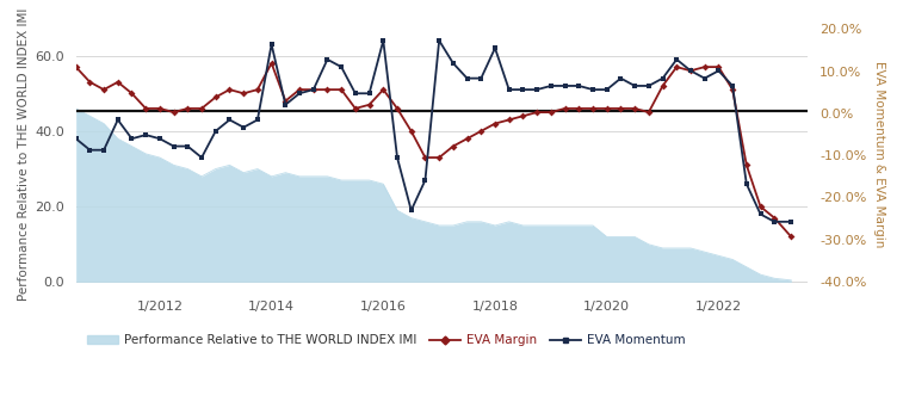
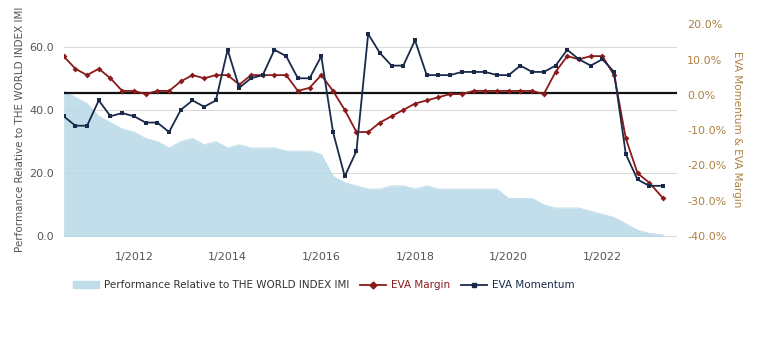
EVA Margin/1/2014: 58 -> 51
EVA Momentum/1/2014: 63 -> 59
EVA Momentum/1/2016: 64 -> 57
